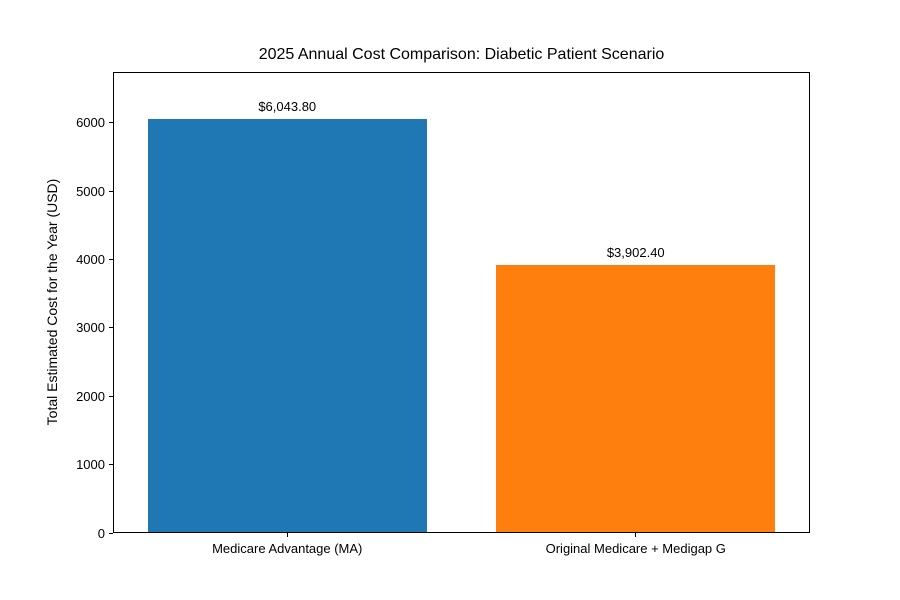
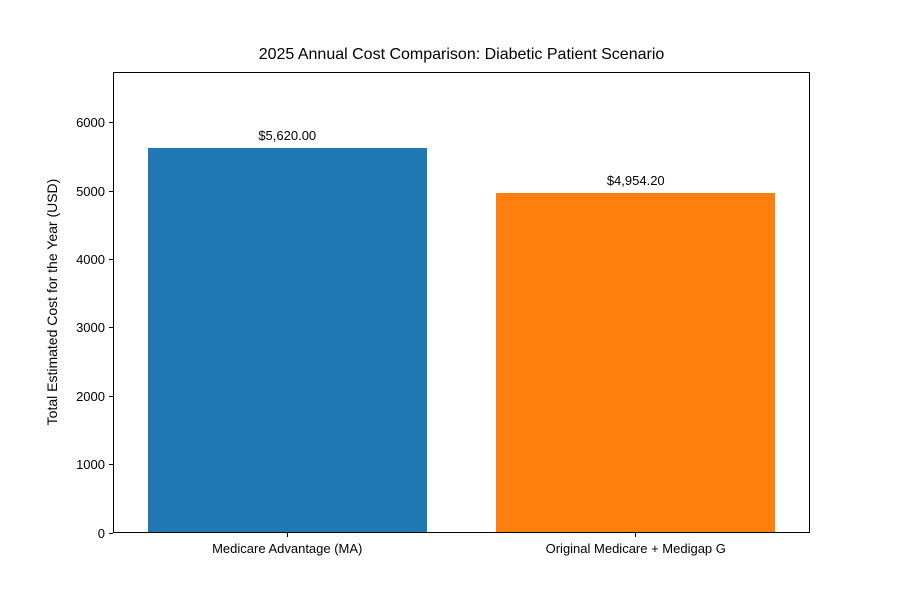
Medicare Advantage (MA): $6,043.80 -> $5,620.00
Original Medicare + Medigap G: $3,902.40 -> $4,954.20
